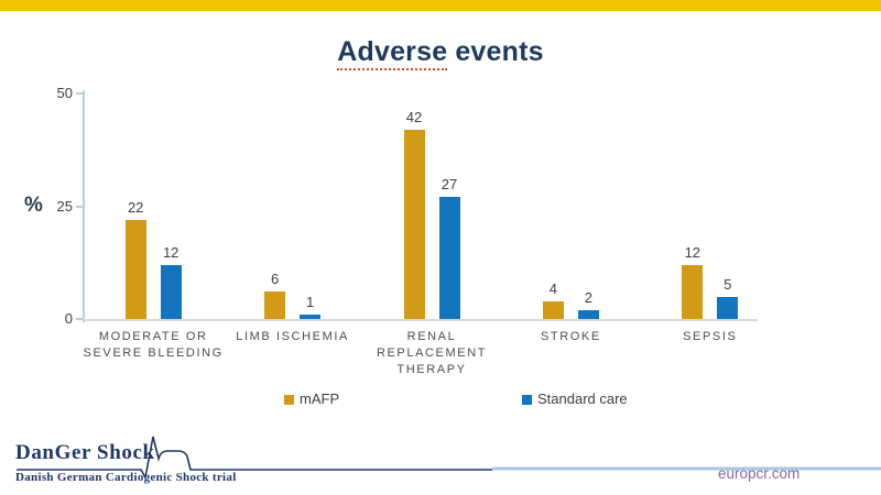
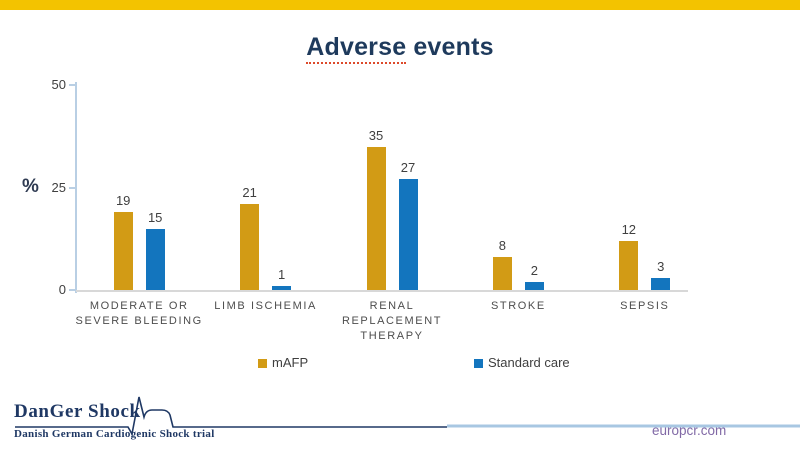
mAFP/MODERATE OR SEVERE BLEEDING: 22 -> 19
Standard care/MODERATE OR SEVERE BLEEDING: 12 -> 15
mAFP/LIMB ISCHEMIA: 6 -> 21
mAFP/RENAL REPLACEMENT THERAPY: 42 -> 35
mAFP/STROKE: 4 -> 8
Standard care/SEPSIS: 5 -> 3
